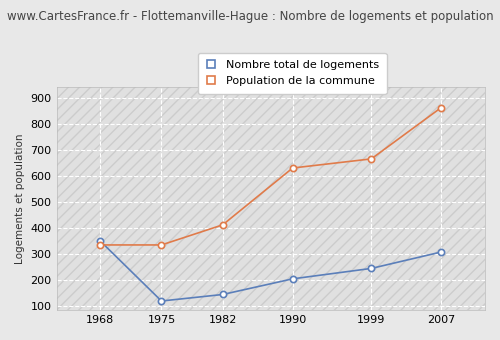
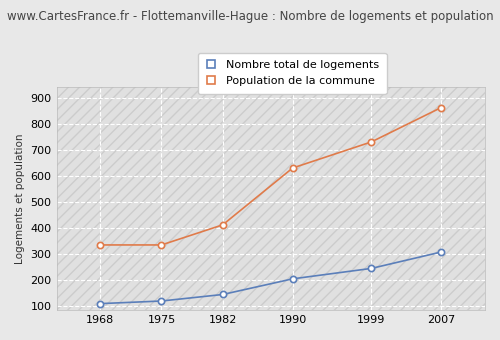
Nombre total de logements/1968: 350 -> 110
Population de la commune/1999: 665 -> 730
